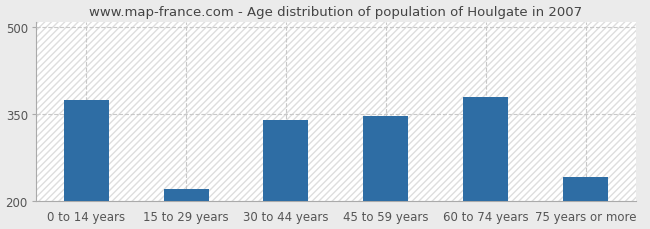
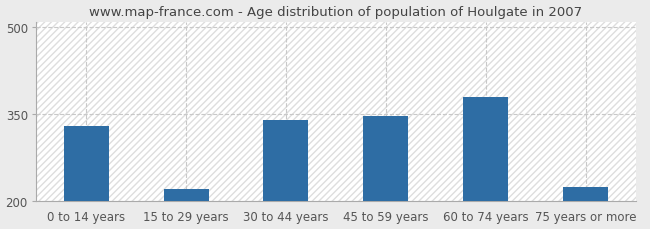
0 to 14 years: 374 -> 330
75 years or more: 242 -> 224
